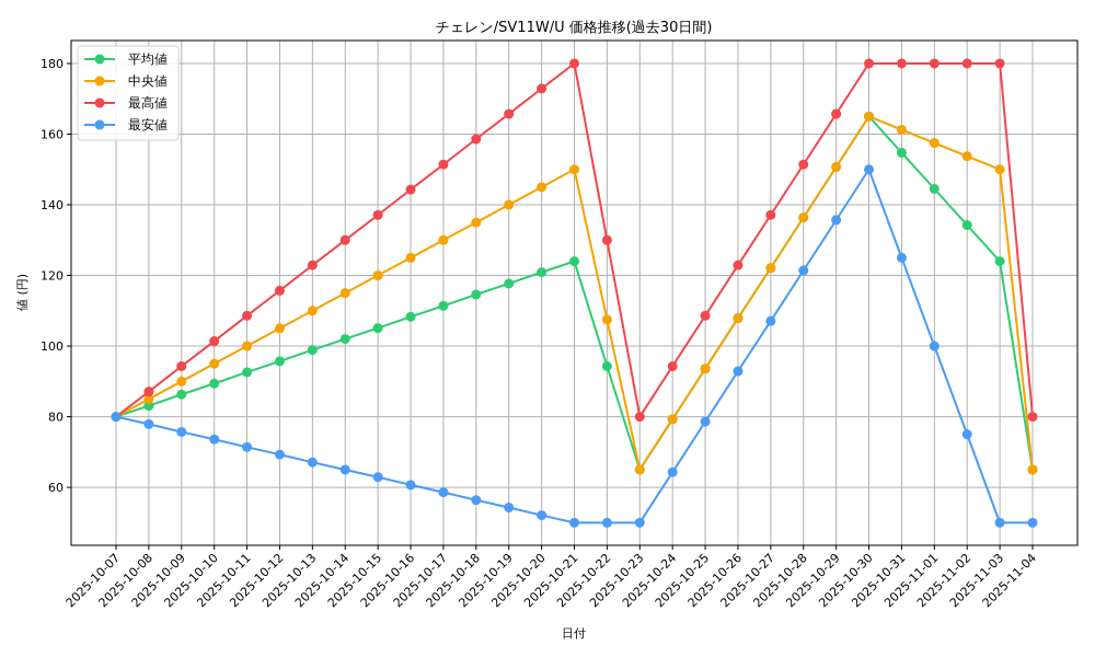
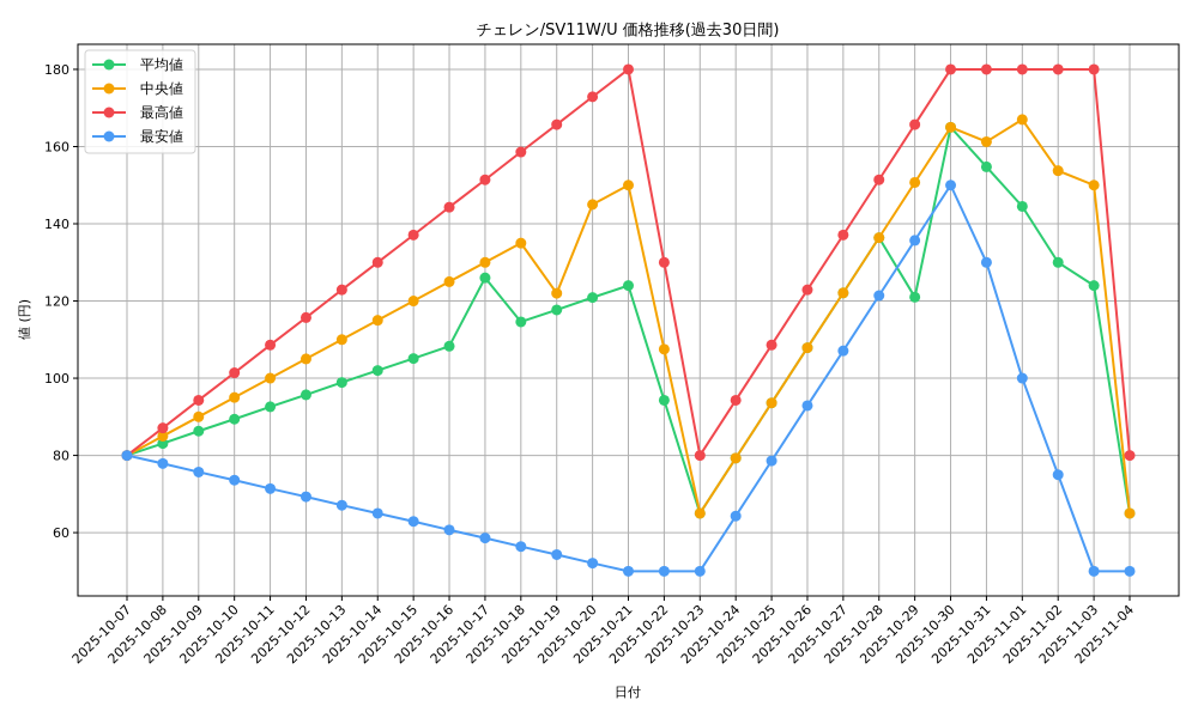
平均値/2025-10-17: 111 -> 126
中央値/2025-10-19: 140 -> 122
平均値/2025-10-29: 151 -> 121
最安値/2025-10-31: 125 -> 130
中央値/2025-11-01: 158 -> 167
平均値/2025-11-02: 134 -> 130
